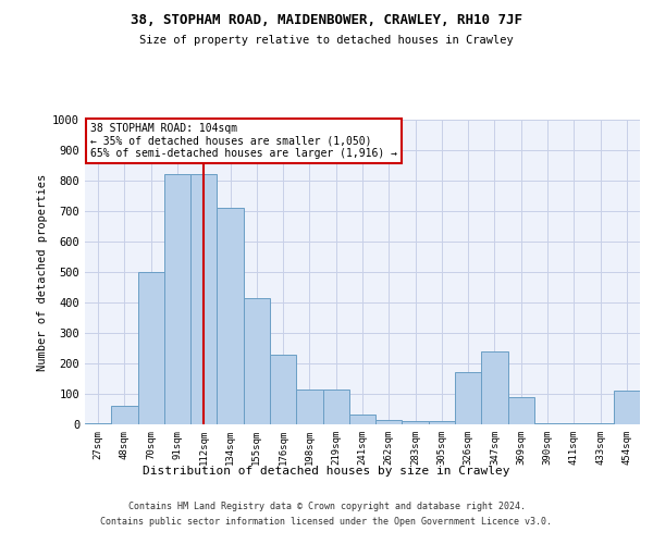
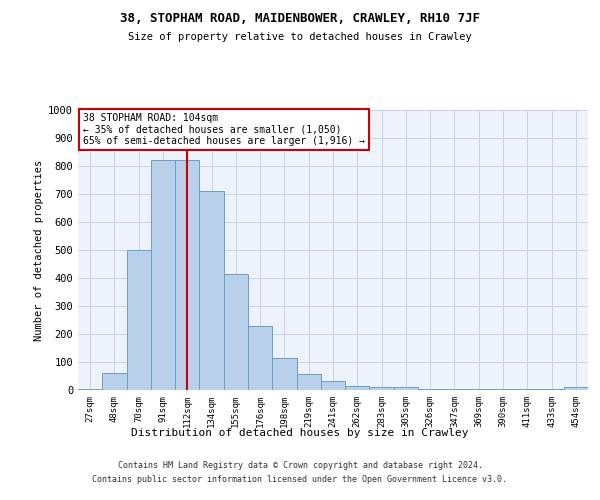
219sqm: 115 -> 58
326sqm: 170 -> 5
347sqm: 240 -> 5
369sqm: 90 -> 5
454sqm: 110 -> 12
